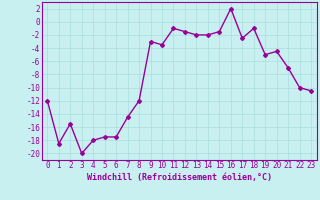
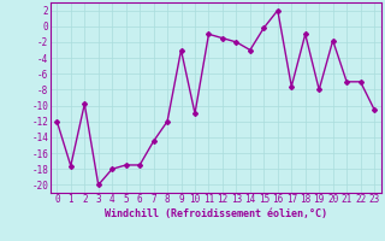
1: -18.5 -> -17.6
2: -15.5 -> -9.8
10: -3.5 -> -11.0
14: -2.0 -> -3.0
15: -1.5 -> -0.2
17: -2.5 -> -7.6
19: -5.0 -> -8.0
20: -4.5 -> -1.8
22: -10.0 -> -7.0
